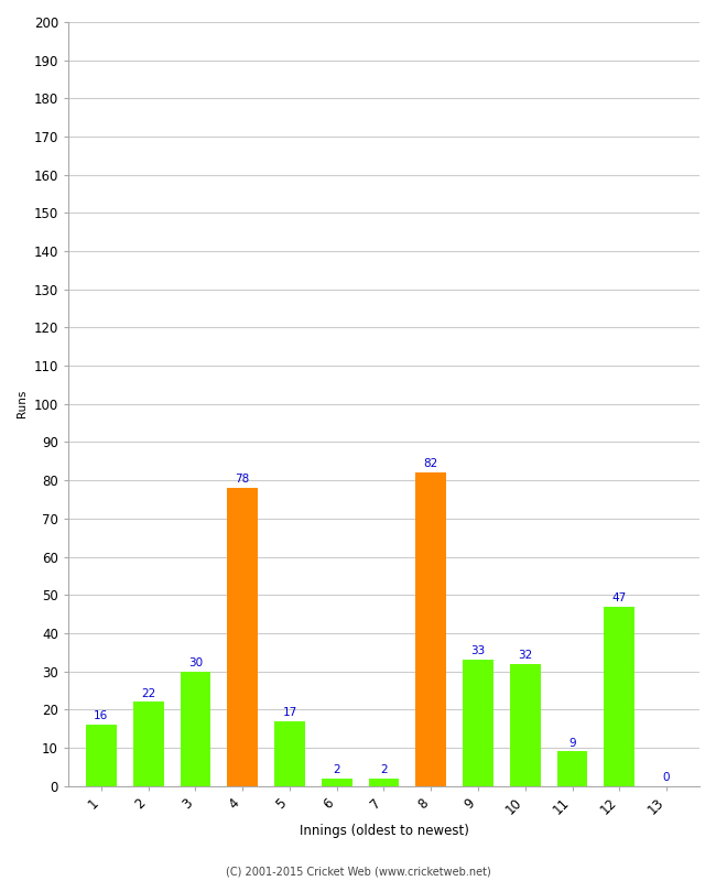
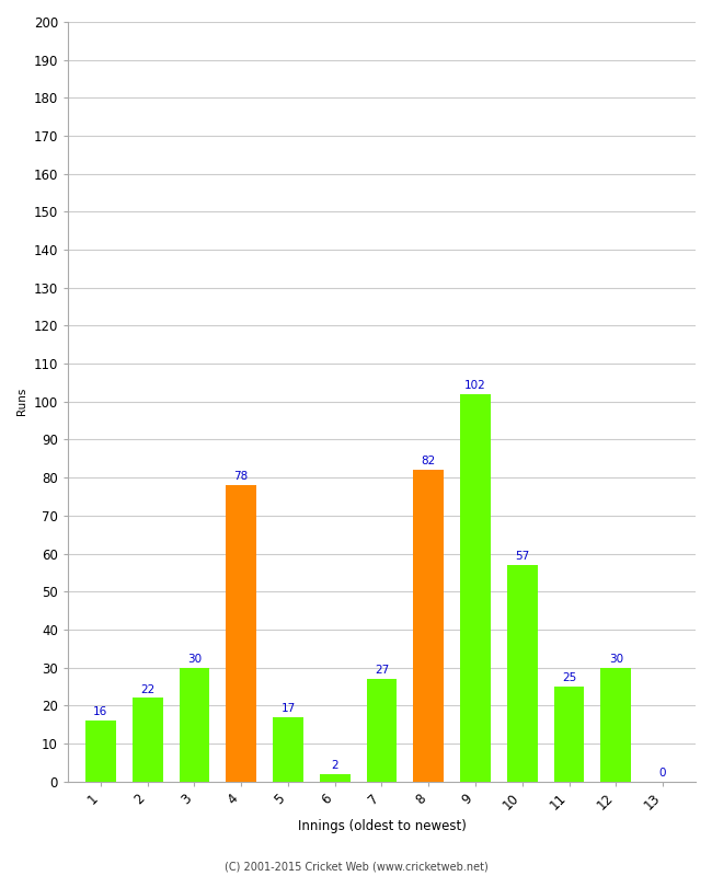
7: 2 -> 27
9: 33 -> 102
10: 32 -> 57
11: 9 -> 25
12: 47 -> 30
